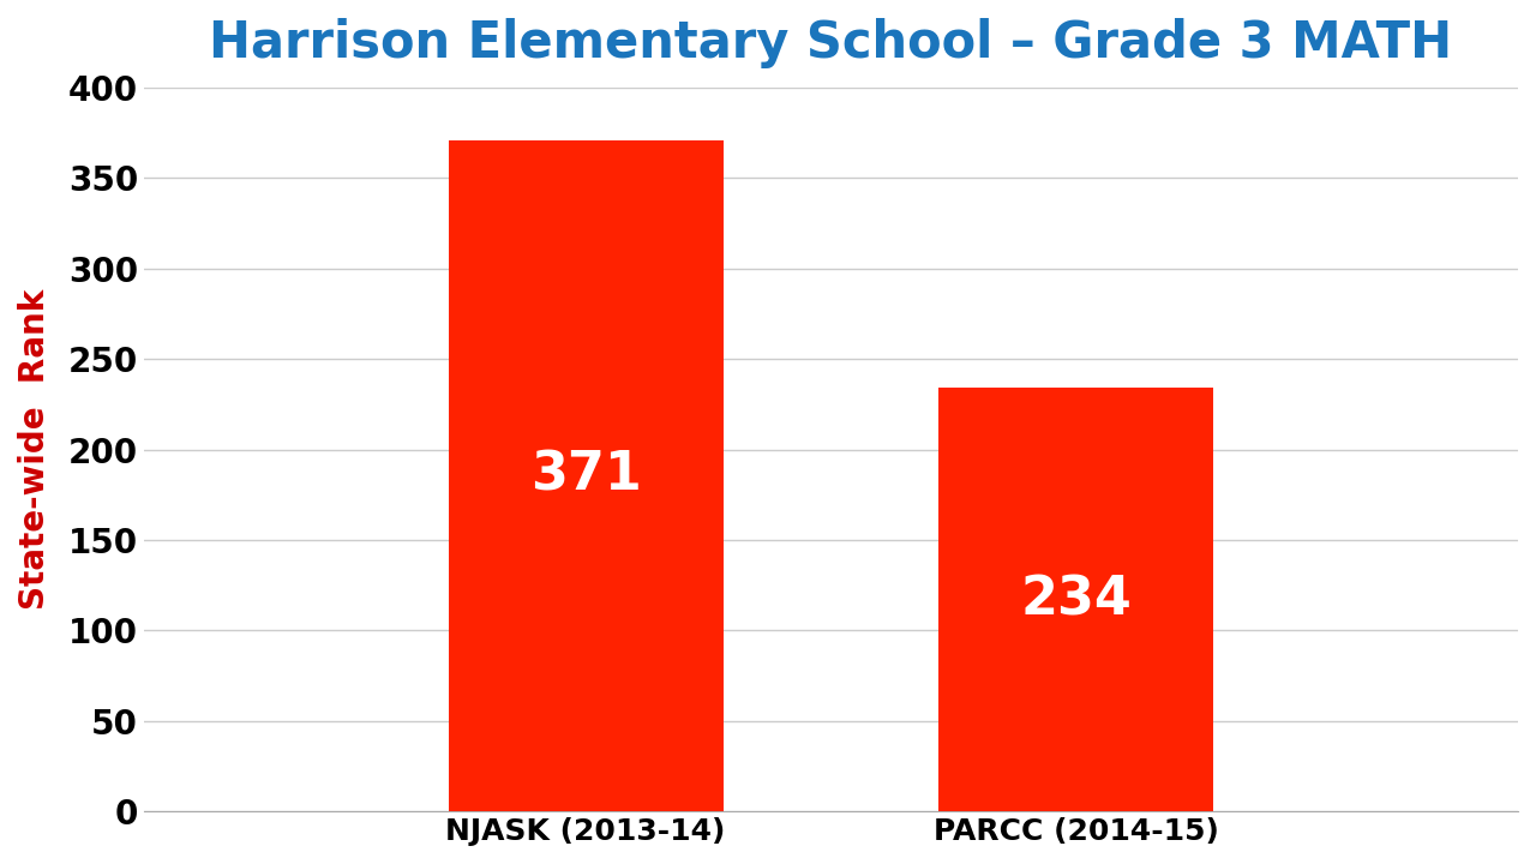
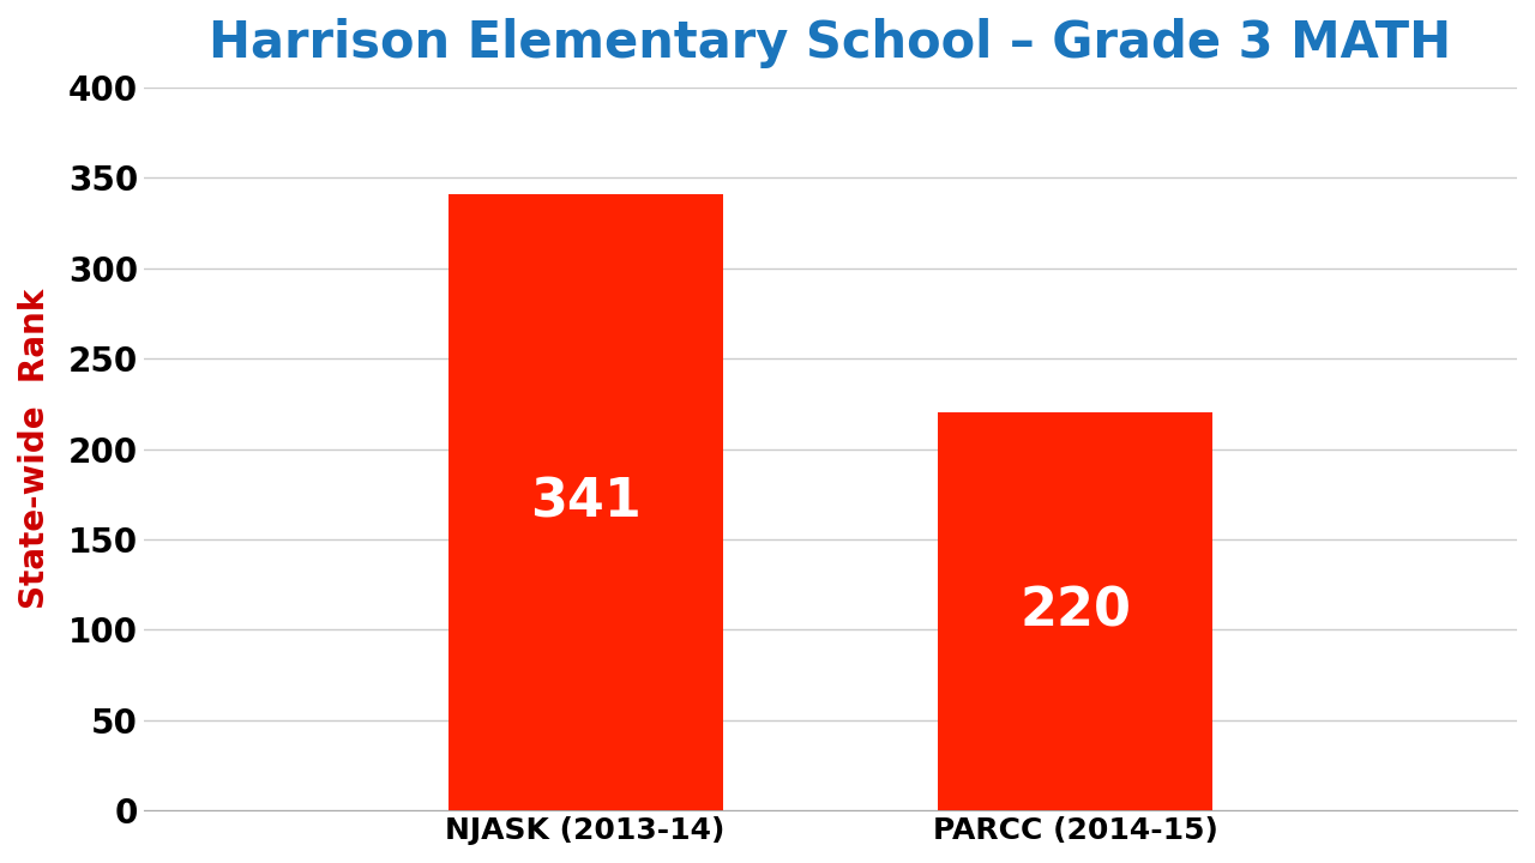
NJASK (2013-14): 371 -> 341
PARCC (2014-15): 234 -> 220
